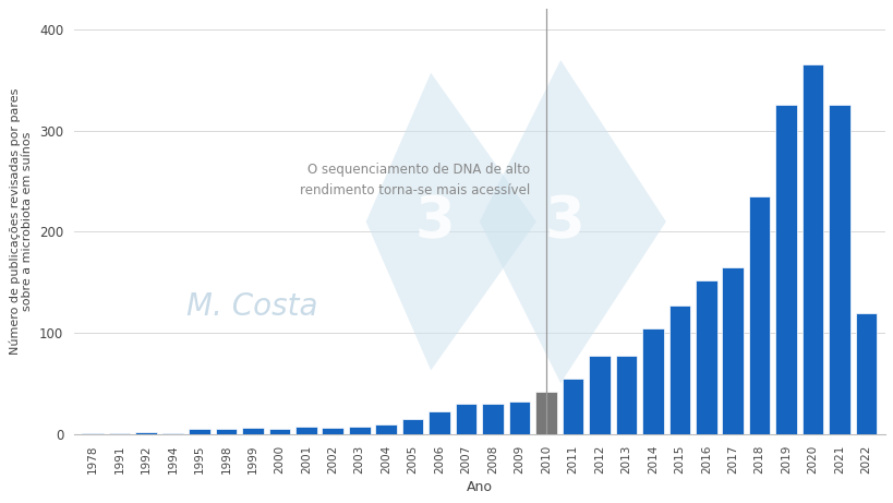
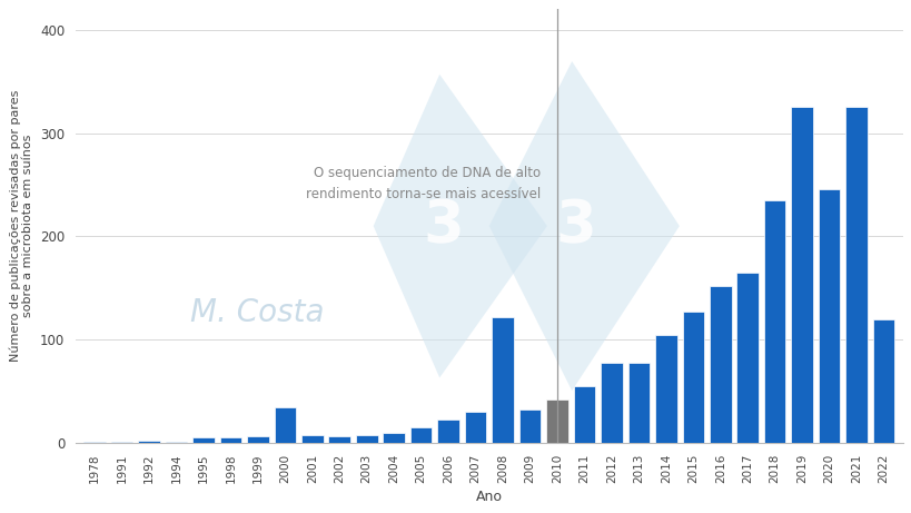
2000: 5 -> 34
2008: 30 -> 122
2020: 365 -> 246
